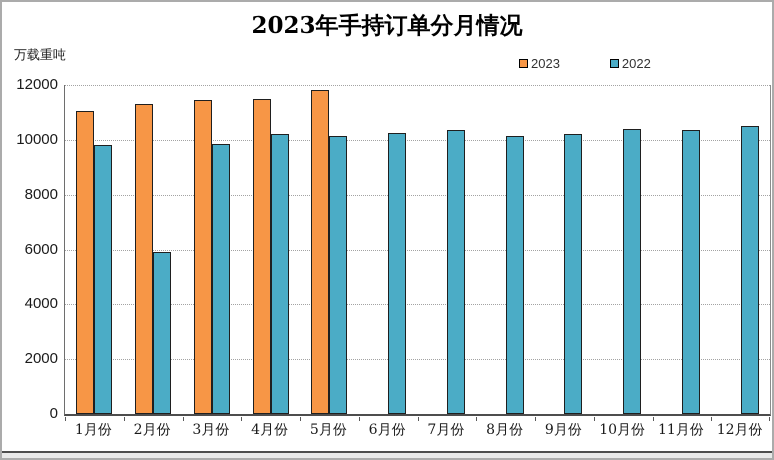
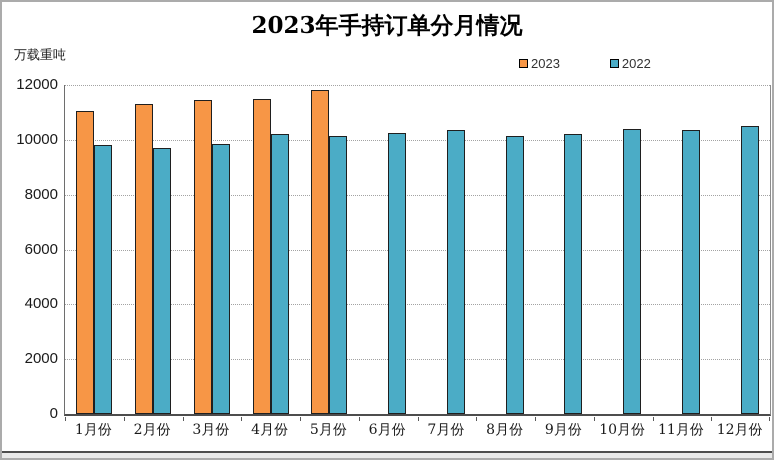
2022/2月份: 5900 -> 9700
